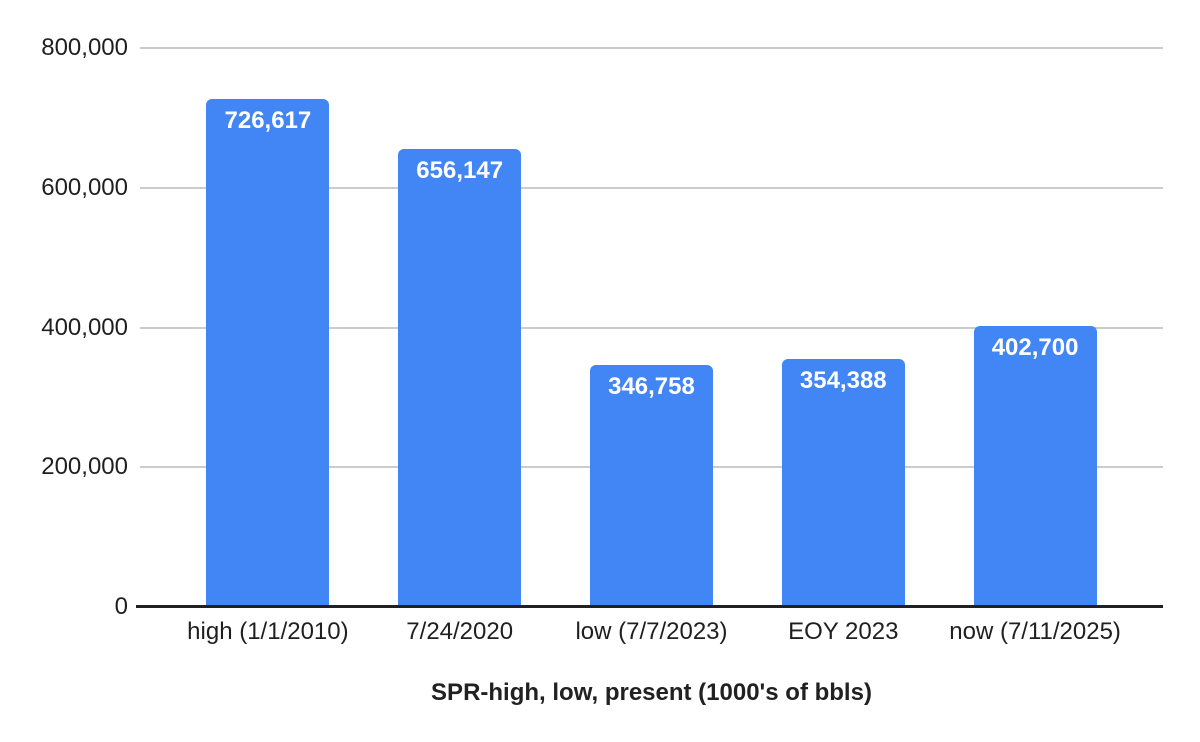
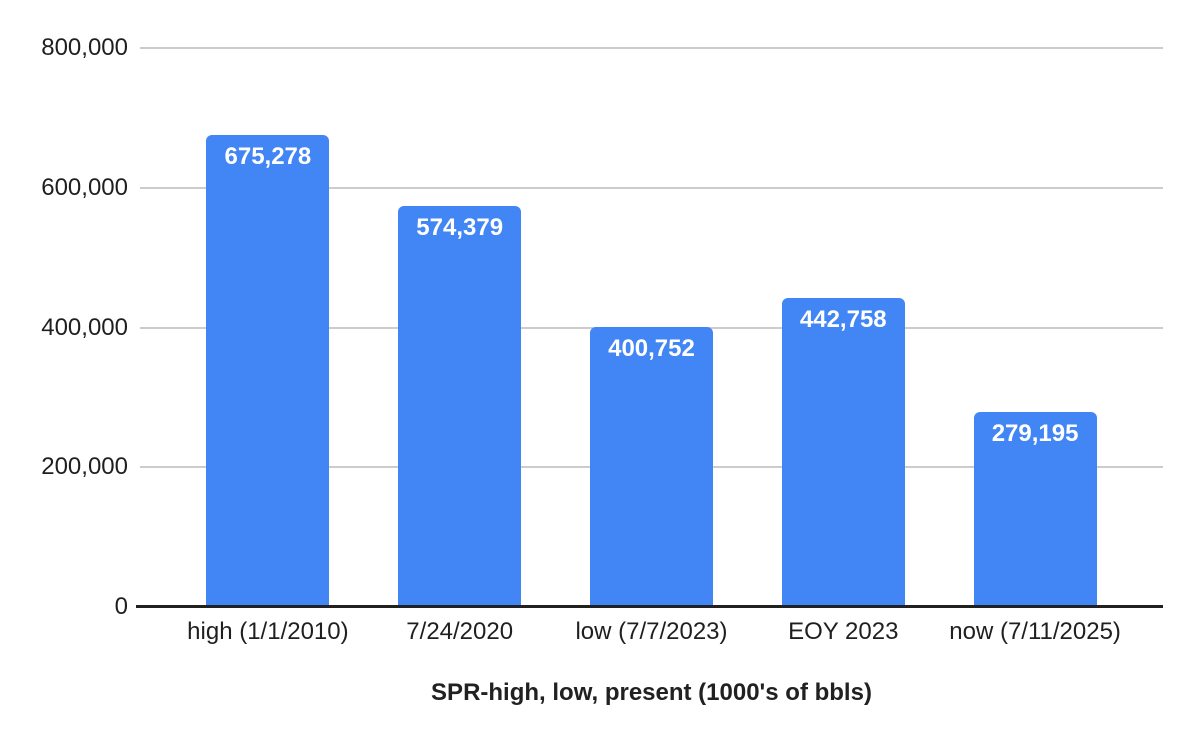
high (1/1/2010): 726,617 -> 675,278
7/24/2020: 656,147 -> 574,379
low (7/7/2023): 346,758 -> 400,752
EOY 2023: 354,388 -> 442,758
now (7/11/2025): 402,700 -> 279,195
